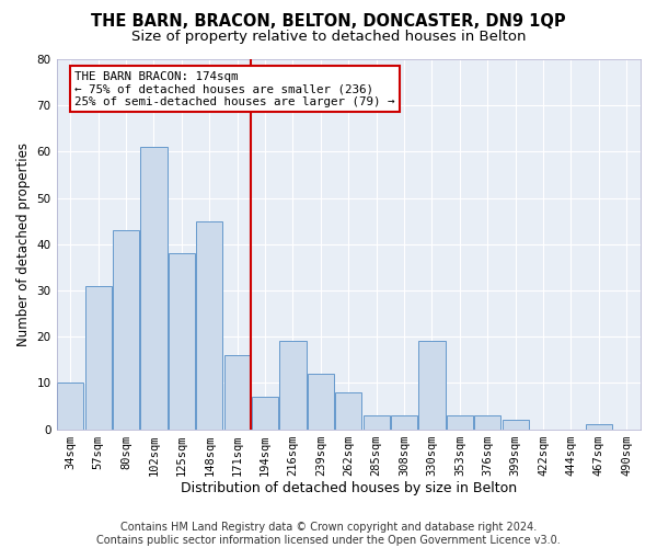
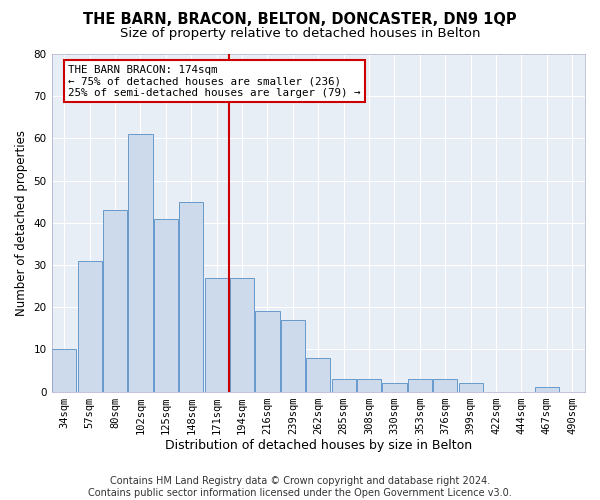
125sqm: 38 -> 41
171sqm: 16 -> 27
194sqm: 7 -> 27
239sqm: 12 -> 17
330sqm: 19 -> 2
